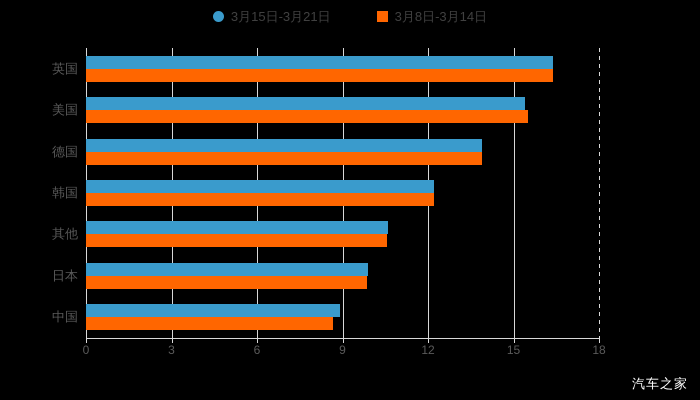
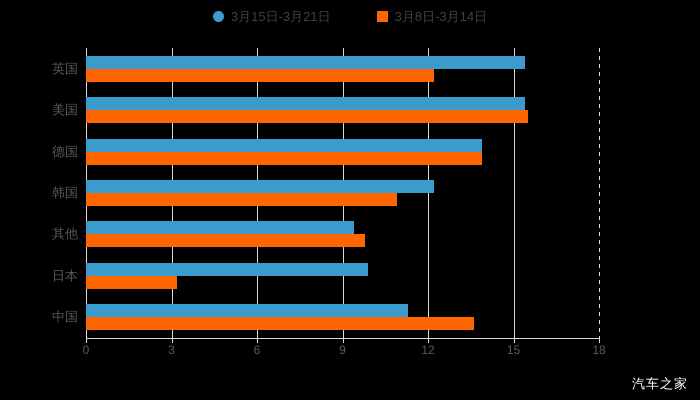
3月15日-3月21日/英国: 16.4 -> 15.4
3月8日-3月14日/英国: 16.4 -> 12.2
3月8日-3月14日/韩国: 12.2 -> 10.9
3月15日-3月21日/其他: 10.6 -> 9.4
3月8日-3月14日/其他: 10.6 -> 9.8
3月8日-3月14日/日本: 9.8 -> 3.2
3月15日-3月21日/中国: 8.9 -> 11.3
3月8日-3月14日/中国: 8.7 -> 13.6
